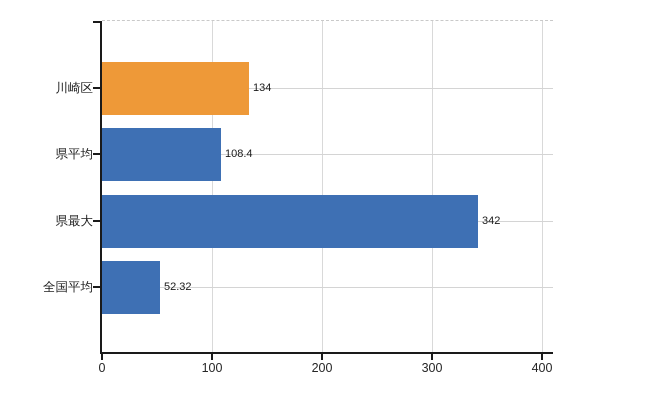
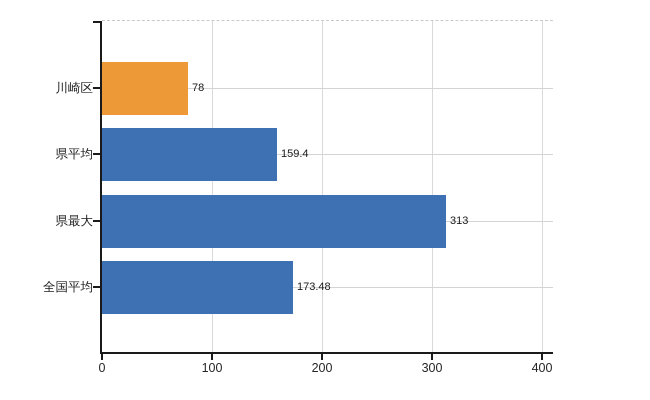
川崎区: 134 -> 78
県平均: 108.4 -> 159.4
県最大: 342 -> 313
全国平均: 52.32 -> 173.48
